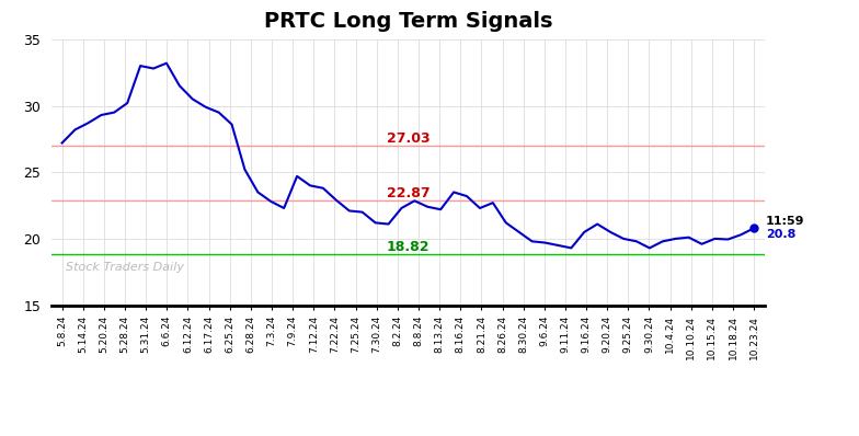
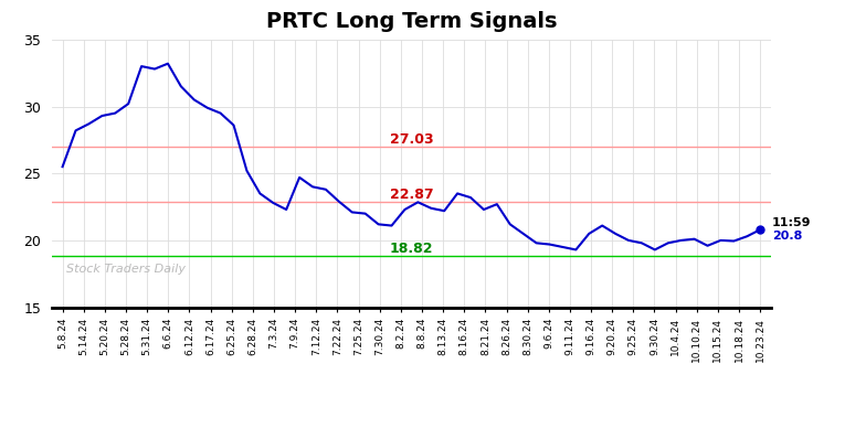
5.8.24: 27.2 -> 25.5
